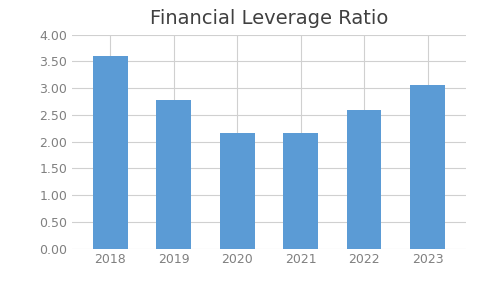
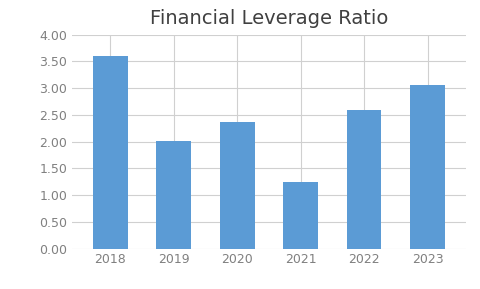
2019: 2.77 -> 2.02
2020: 2.16 -> 2.36
2021: 2.16 -> 1.24
